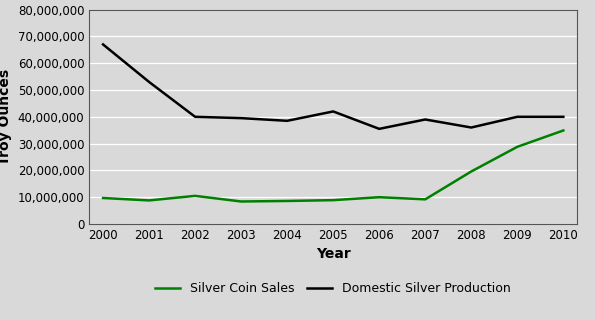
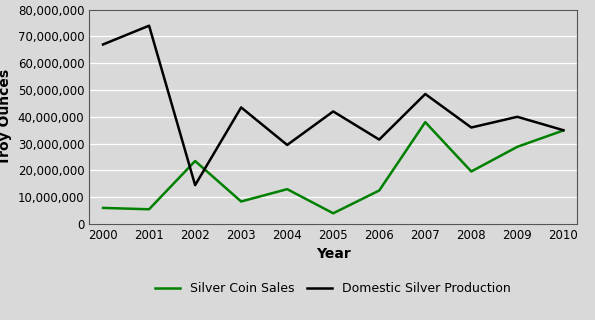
Silver Coin Sales/2000: 9,700,000 -> 6,000,000
Silver Coin Sales/2001: 8,800,000 -> 5,500,000
Domestic Silver Production/2001: 53,000,000 -> 74,000,000
Silver Coin Sales/2002: 10,500,000 -> 23,500,000
Domestic Silver Production/2002: 40,000,000 -> 14,500,000
Domestic Silver Production/2003: 39,500,000 -> 43,500,000
Silver Coin Sales/2004: 8,600,000 -> 13,000,000
Domestic Silver Production/2004: 38,500,000 -> 29,500,000
Silver Coin Sales/2005: 8,900,000 -> 4,000,000
Silver Coin Sales/2006: 10,000,000 -> 12,500,000
Domestic Silver Production/2006: 35,500,000 -> 31,500,000
Silver Coin Sales/2007: 9,200,000 -> 38,000,000
Domestic Silver Production/2007: 39,000,000 -> 48,500,000
Domestic Silver Production/2010: 40,000,000 -> 35,000,000
